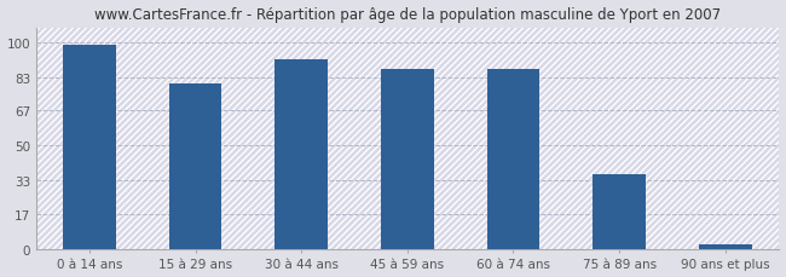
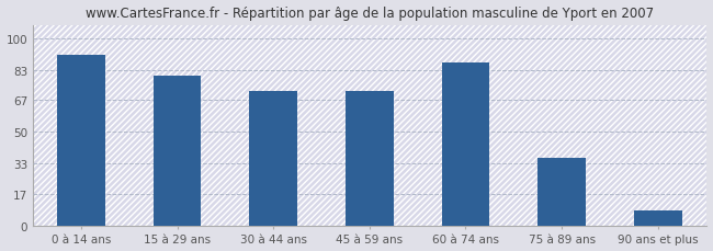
0 à 14 ans: 99 -> 91
30 à 44 ans: 92 -> 72
45 à 59 ans: 87 -> 72
90 ans et plus: 2 -> 8
